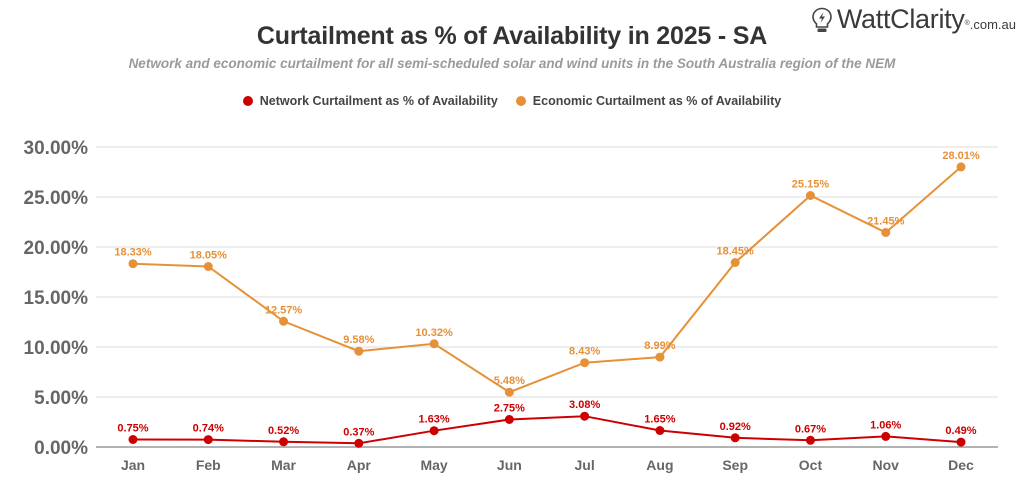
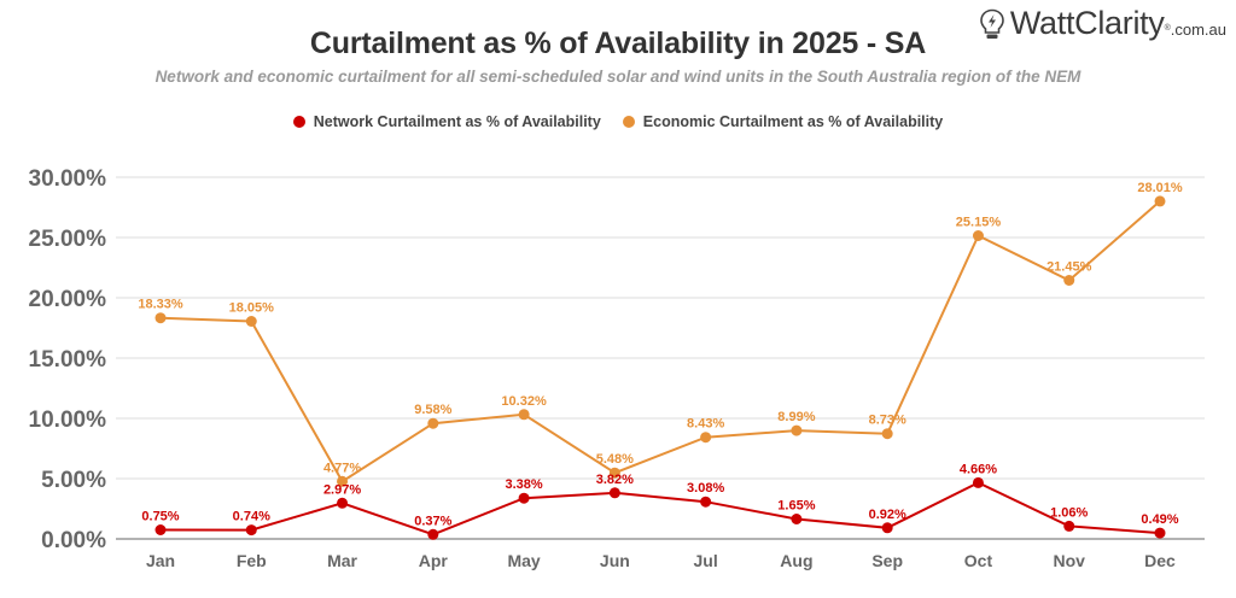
Network Curtailment as % of Availability/Mar: 0.52% -> 2.97%
Economic Curtailment as % of Availability/Mar: 12.57% -> 4.77%
Network Curtailment as % of Availability/May: 1.63% -> 3.38%
Network Curtailment as % of Availability/Jun: 2.75% -> 3.82%
Economic Curtailment as % of Availability/Sep: 18.45% -> 8.73%
Network Curtailment as % of Availability/Oct: 0.67% -> 4.66%
